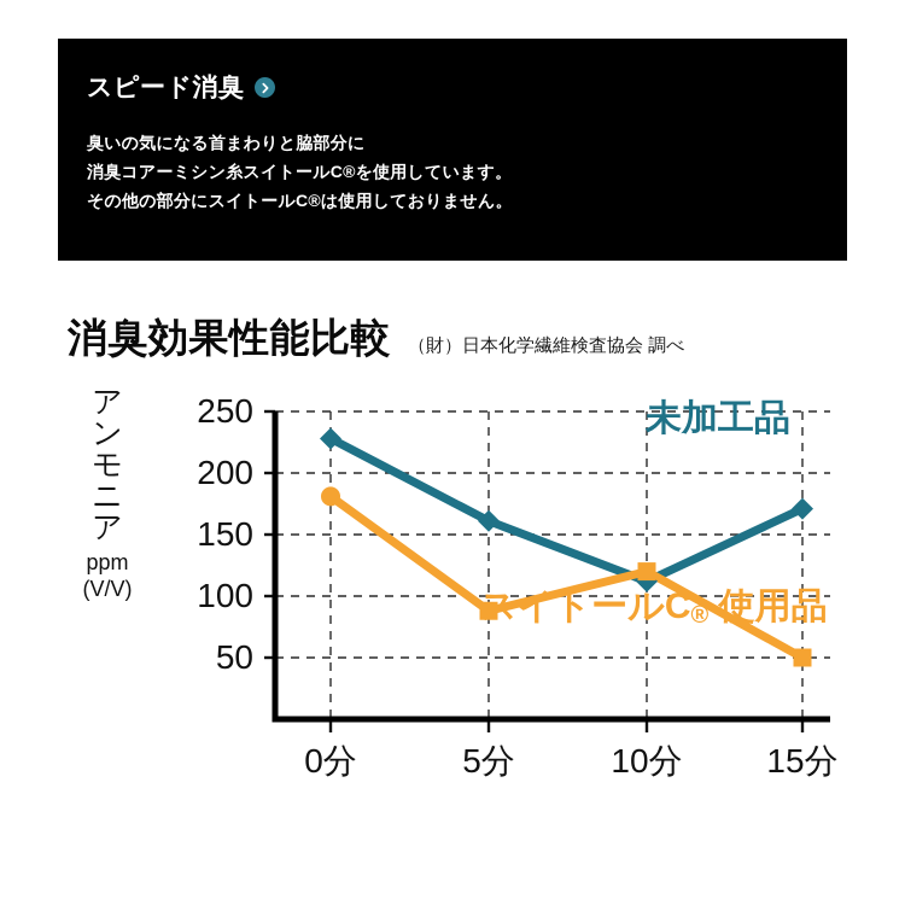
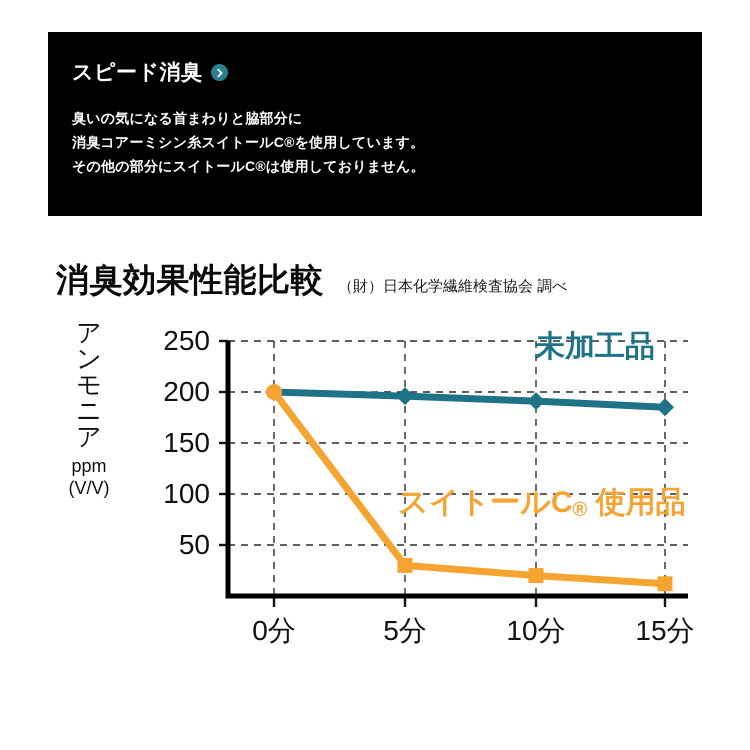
未加工品/0分: 228 -> 200
スイトールC/0分: 181 -> 200
未加工品/5分: 161 -> 196
スイトールC/5分: 88 -> 30
未加工品/10分: 112 -> 191
スイトールC/10分: 120 -> 20
未加工品/15分: 171 -> 185
スイトールC/15分: 50 -> 12
